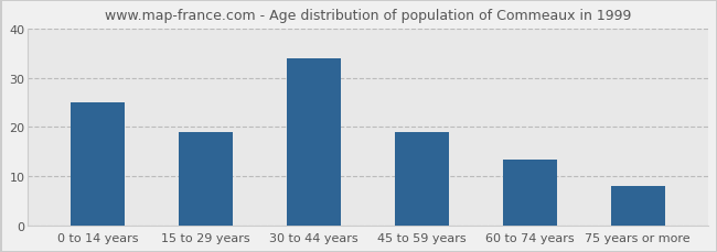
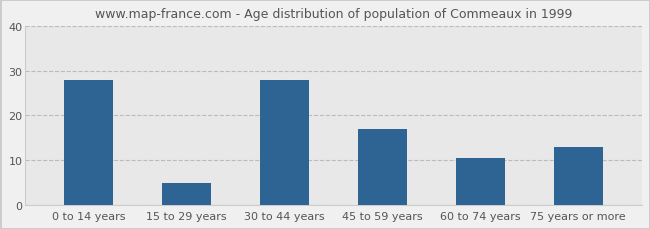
0 to 14 years: 25.0 -> 28.0
15 to 29 years: 19.0 -> 5.0
30 to 44 years: 34.0 -> 28.0
45 to 59 years: 19.0 -> 17.0
60 to 74 years: 13.5 -> 10.5
75 years or more: 8.0 -> 13.0
